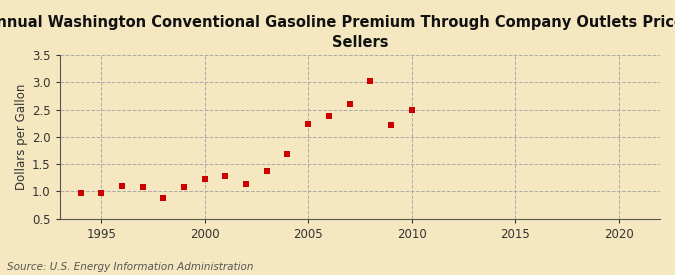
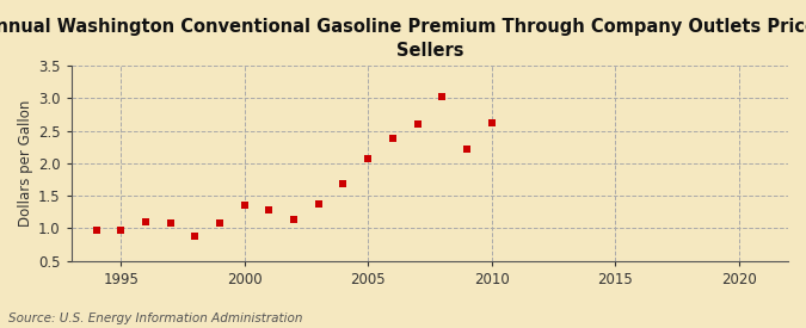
2000: 1.22 -> 1.35
2005: 2.24 -> 2.07
2010: 2.50 -> 2.62
